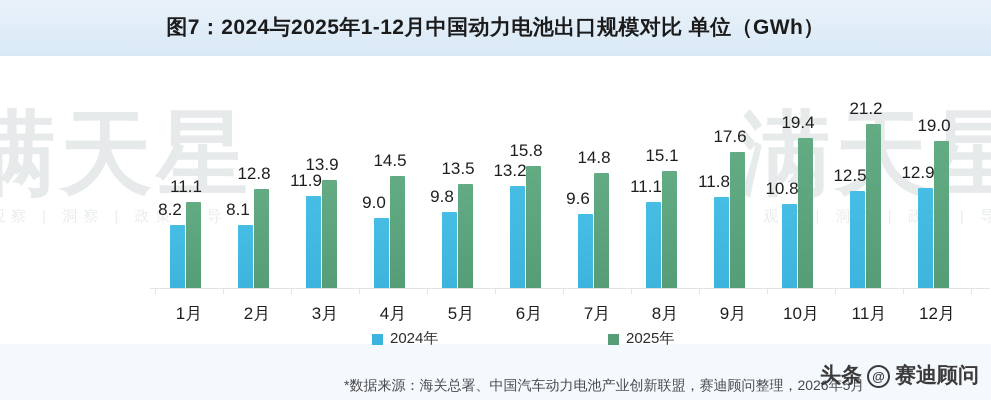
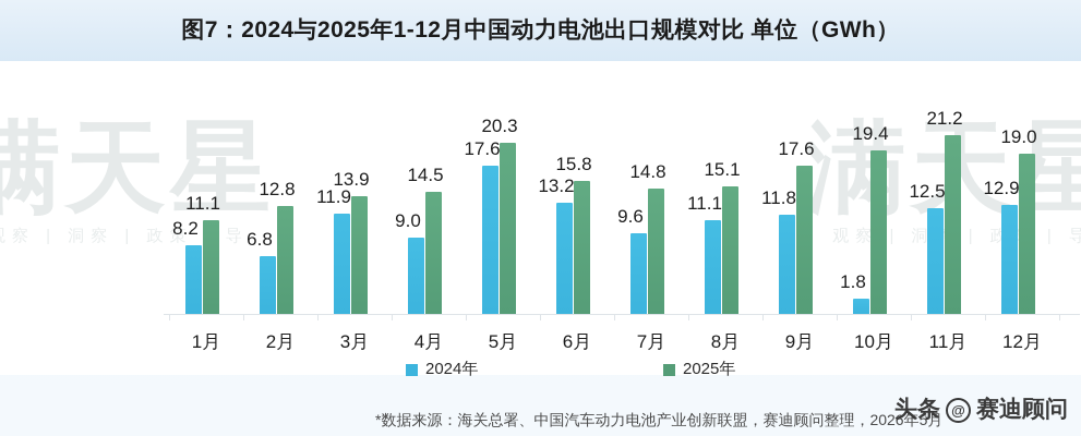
2024年/2月: 8.1 -> 6.8
2024年/5月: 9.8 -> 17.6
2025年/5月: 13.5 -> 20.3
2024年/10月: 10.8 -> 1.8
